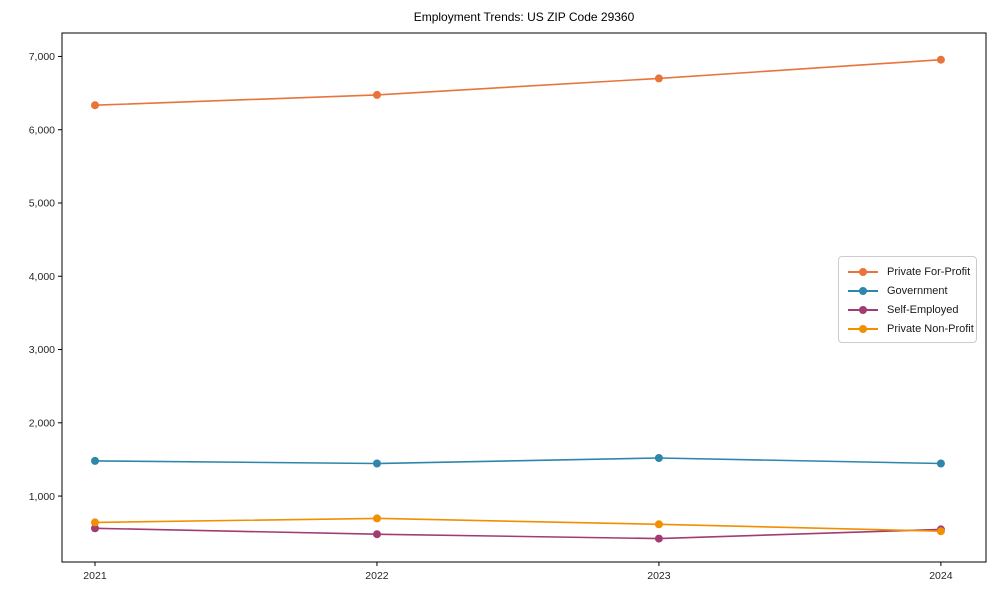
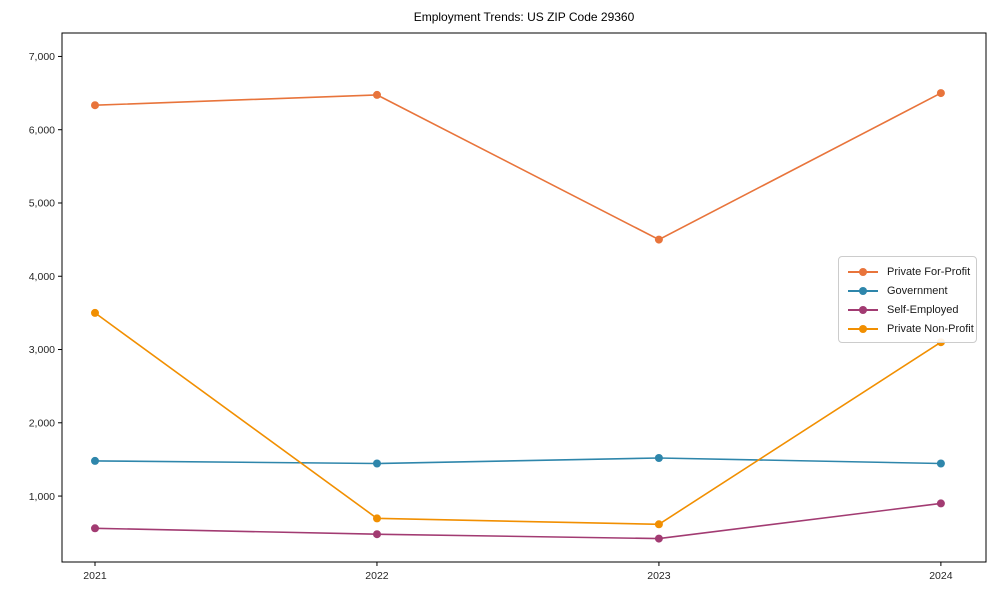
Private Non-Profit/2021: 600 -> 3500
Private For-Profit/2023: 6700 -> 4500
Private For-Profit/2024: 7000 -> 6500
Self-Employed/2024: 500 -> 900
Private Non-Profit/2024: 500 -> 3100
